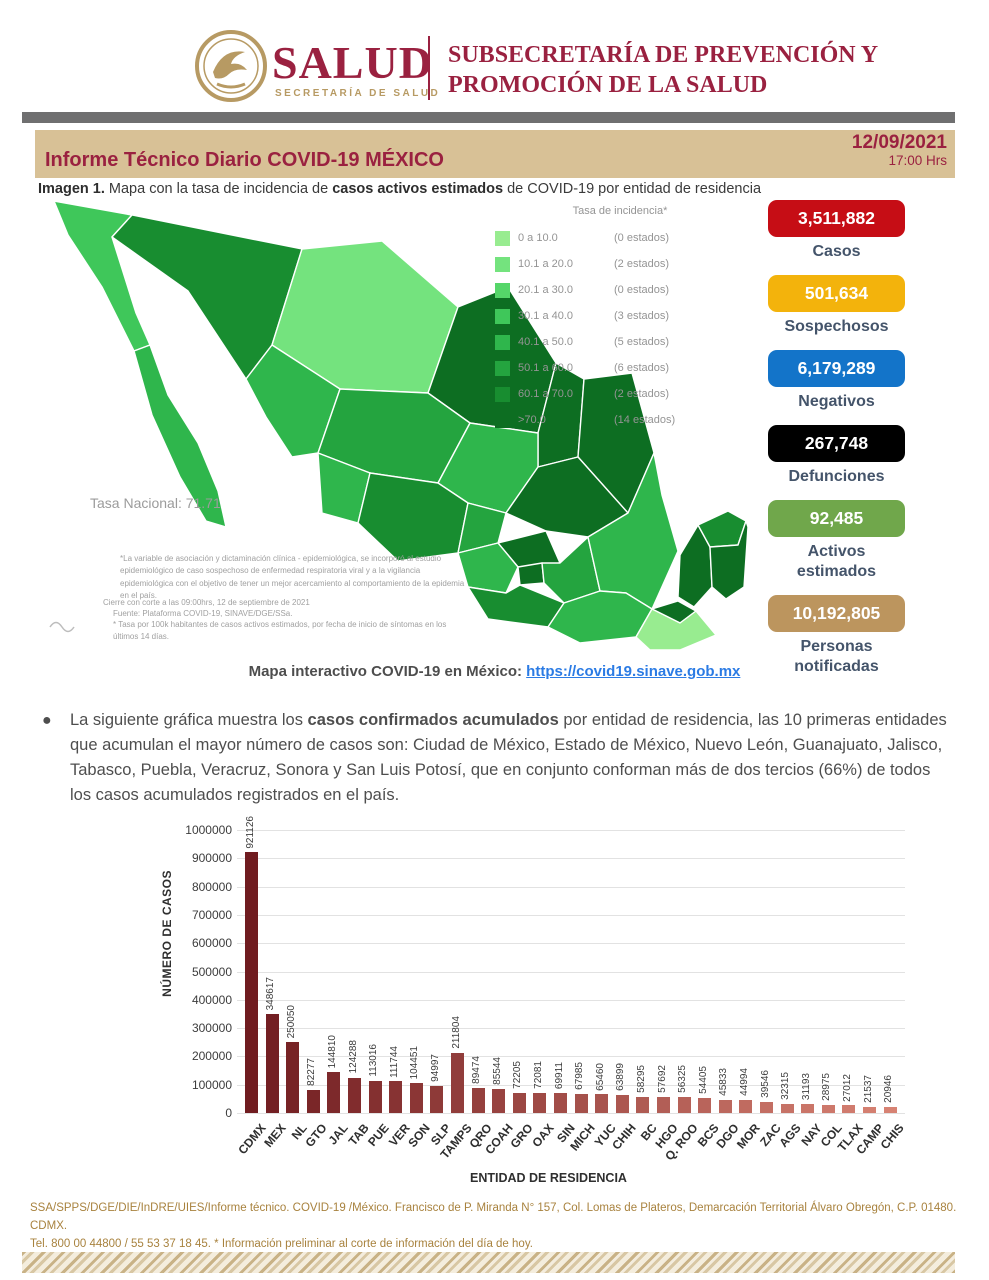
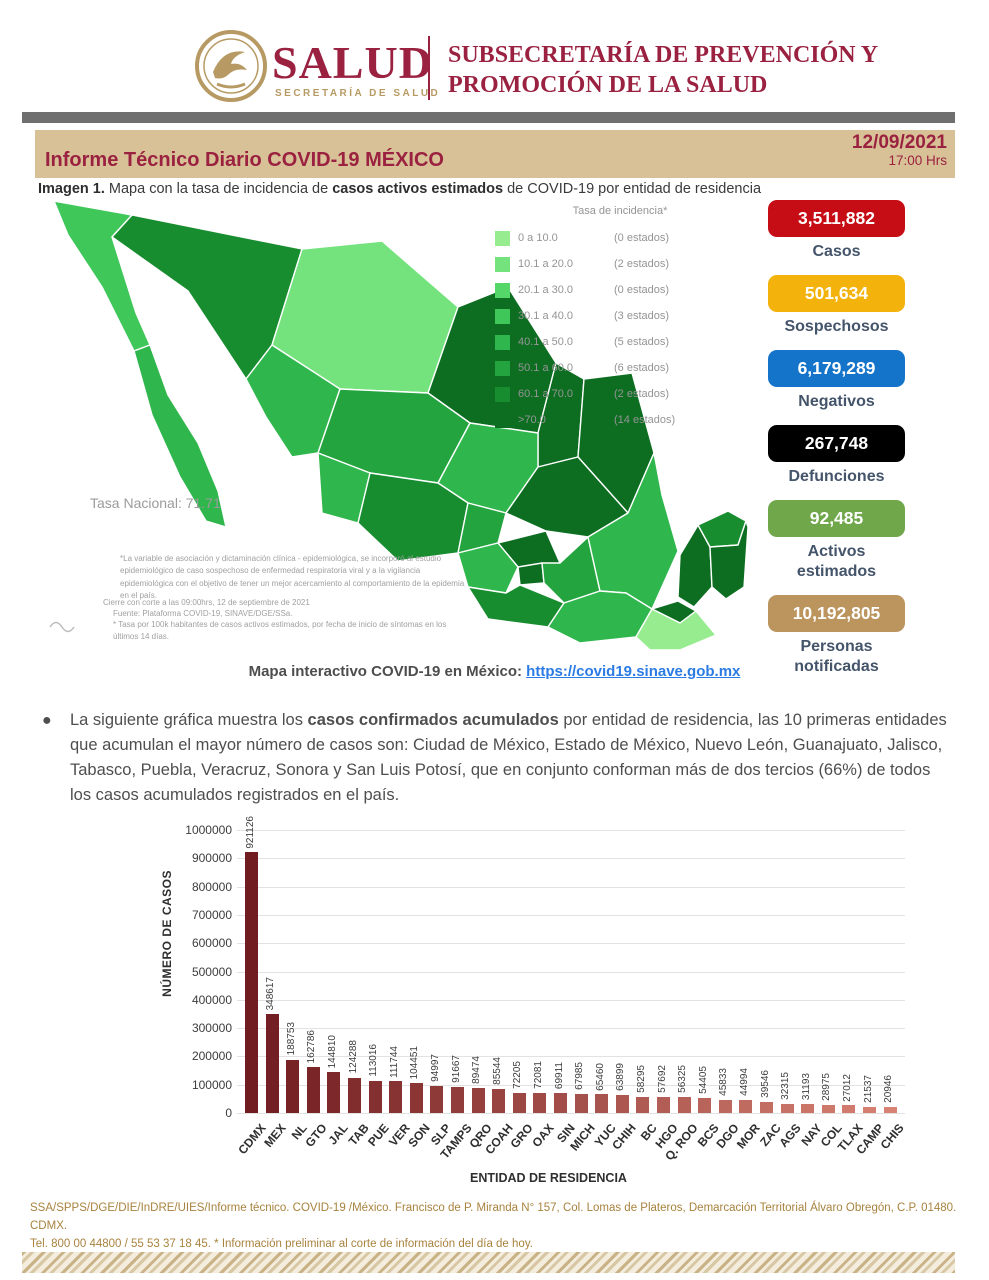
NL: 250050 -> 188753
GTO: 82277 -> 162786
TAMPS: 211804 -> 91667
